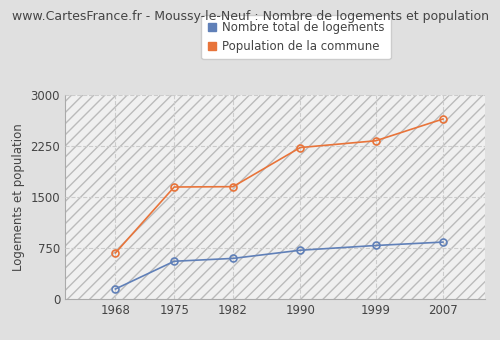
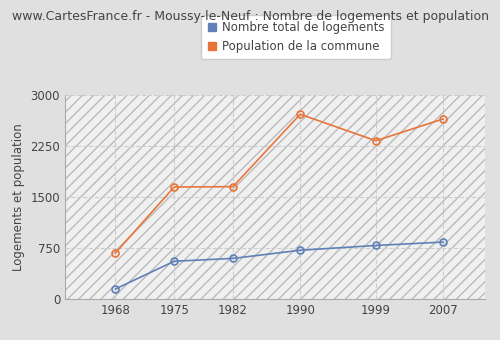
Population de la commune/1990: 2230 -> 2720
